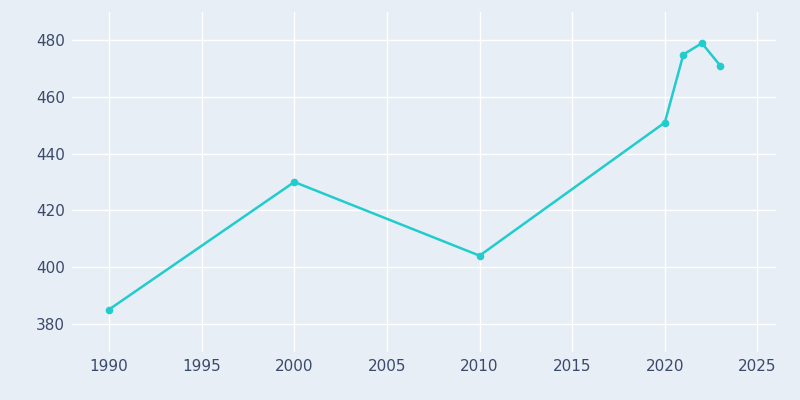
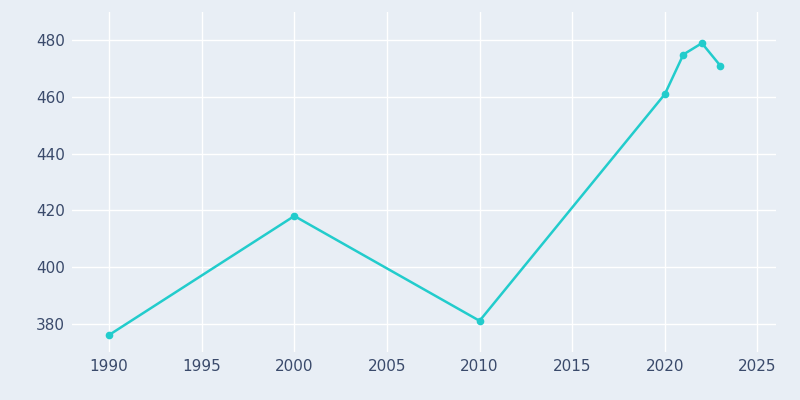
1990: 385 -> 376
2000: 430 -> 418
2010: 404 -> 381
2020: 451 -> 461
